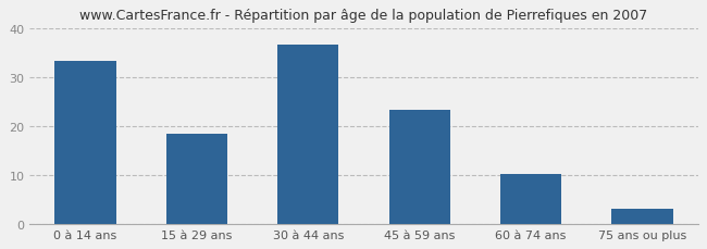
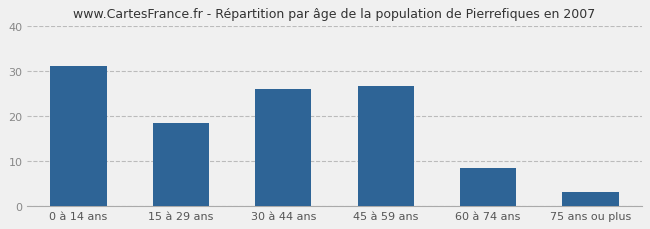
0 à 14 ans: 33.3 -> 31.0
30 à 44 ans: 36.5 -> 26.0
45 à 59 ans: 23.2 -> 26.5
60 à 74 ans: 10.2 -> 8.5
